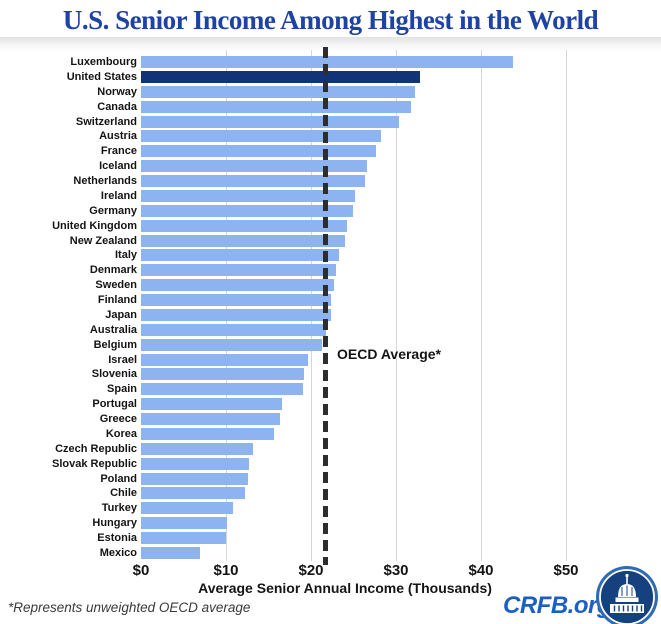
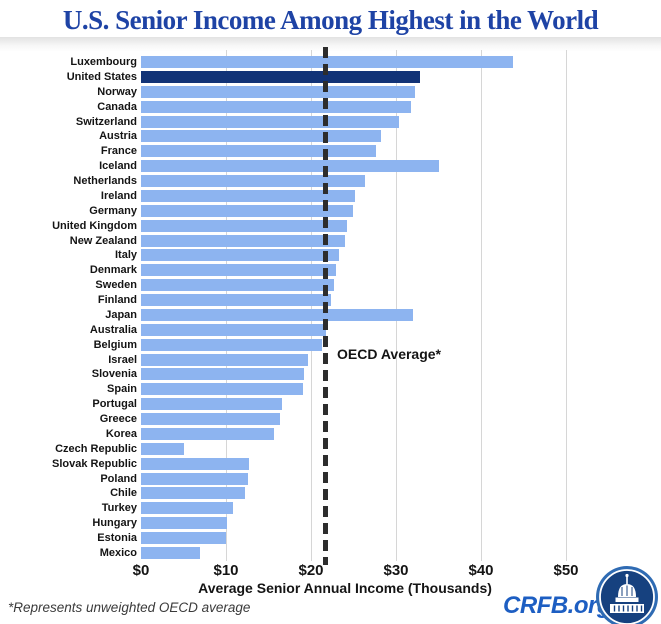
Iceland: $27 -> $35
Japan: $22 -> $32
Czech Republic: $13 -> $5
